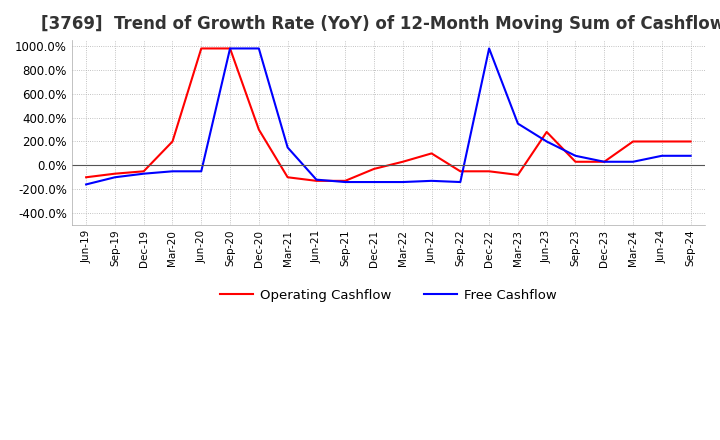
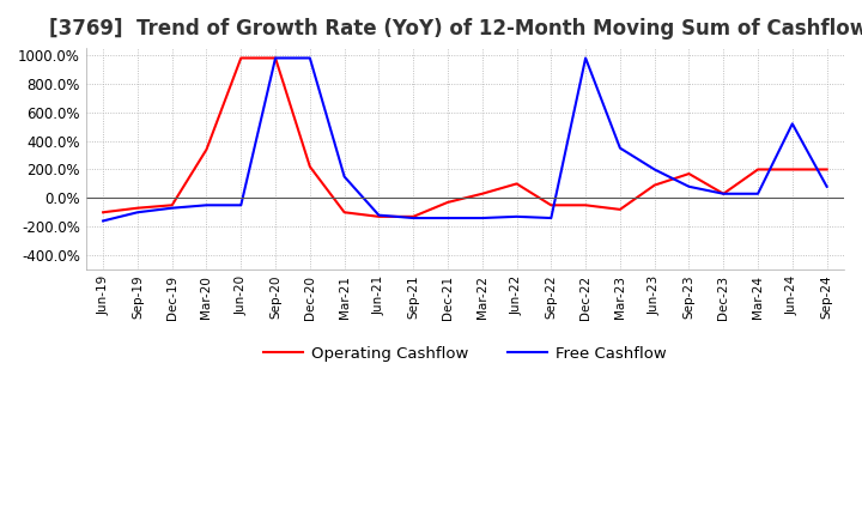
Operating Cashflow/Mar-20: 200% -> 340%
Operating Cashflow/Dec-20: 300% -> 220%
Operating Cashflow/Jun-23: 280% -> 90%
Operating Cashflow/Sep-23: 30% -> 170%
Free Cashflow/Jun-24: 80% -> 520%
